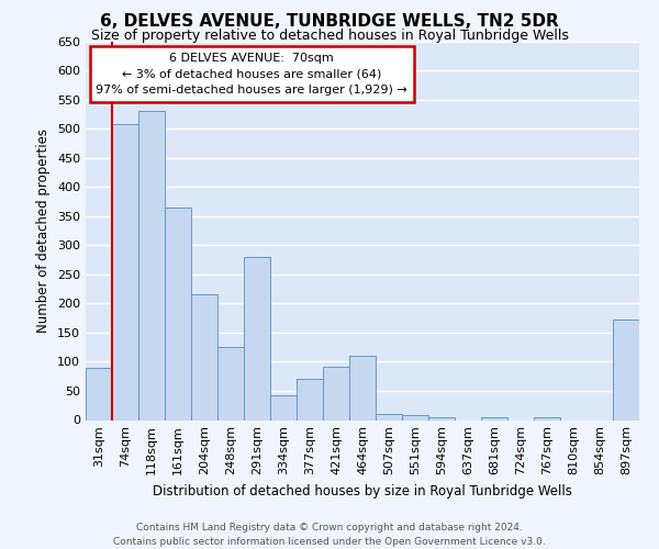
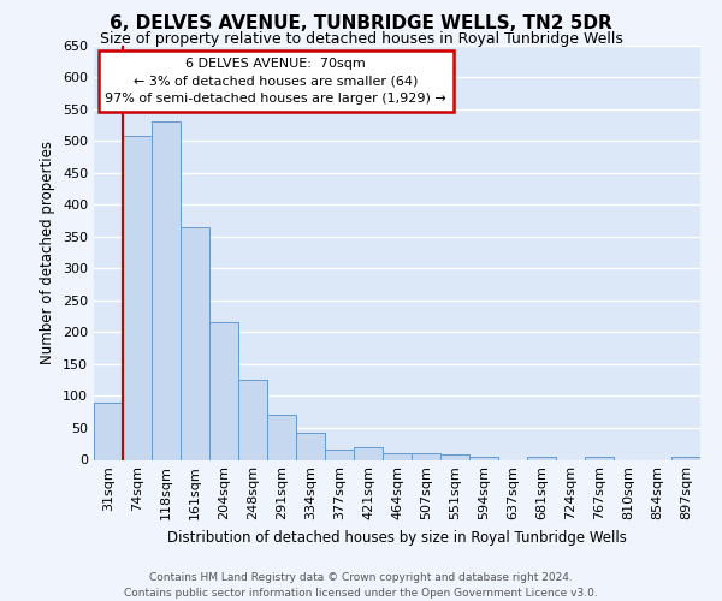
291sqm: 280 -> 70
377sqm: 70 -> 16
421sqm: 92 -> 19
464sqm: 110 -> 11
897sqm: 172 -> 4
